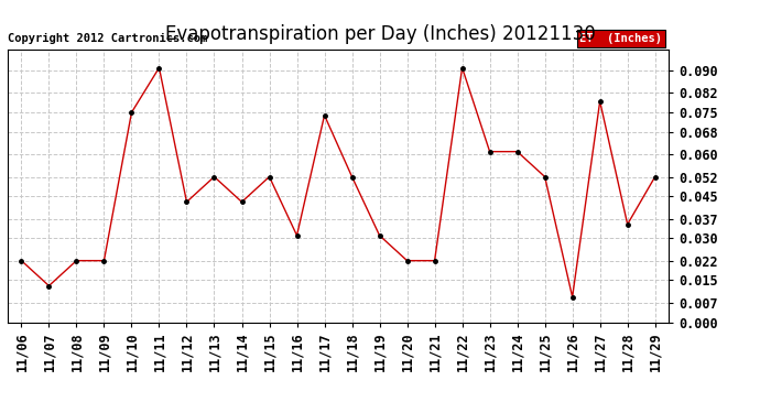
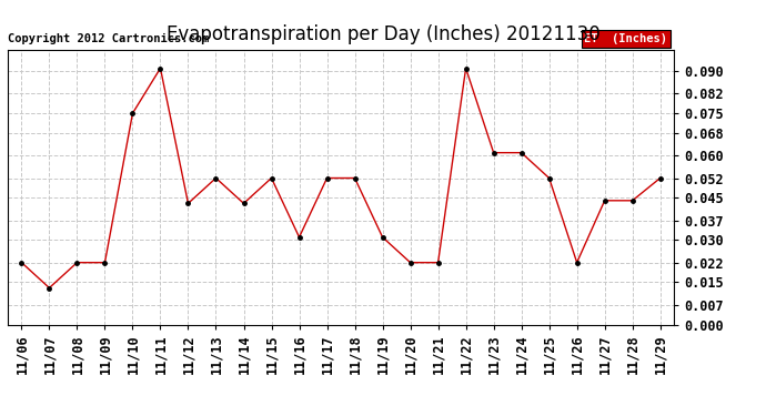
11/17: 0.074 -> 0.052
11/26: 0.009 -> 0.022
11/27: 0.079 -> 0.044
11/28: 0.035 -> 0.044
